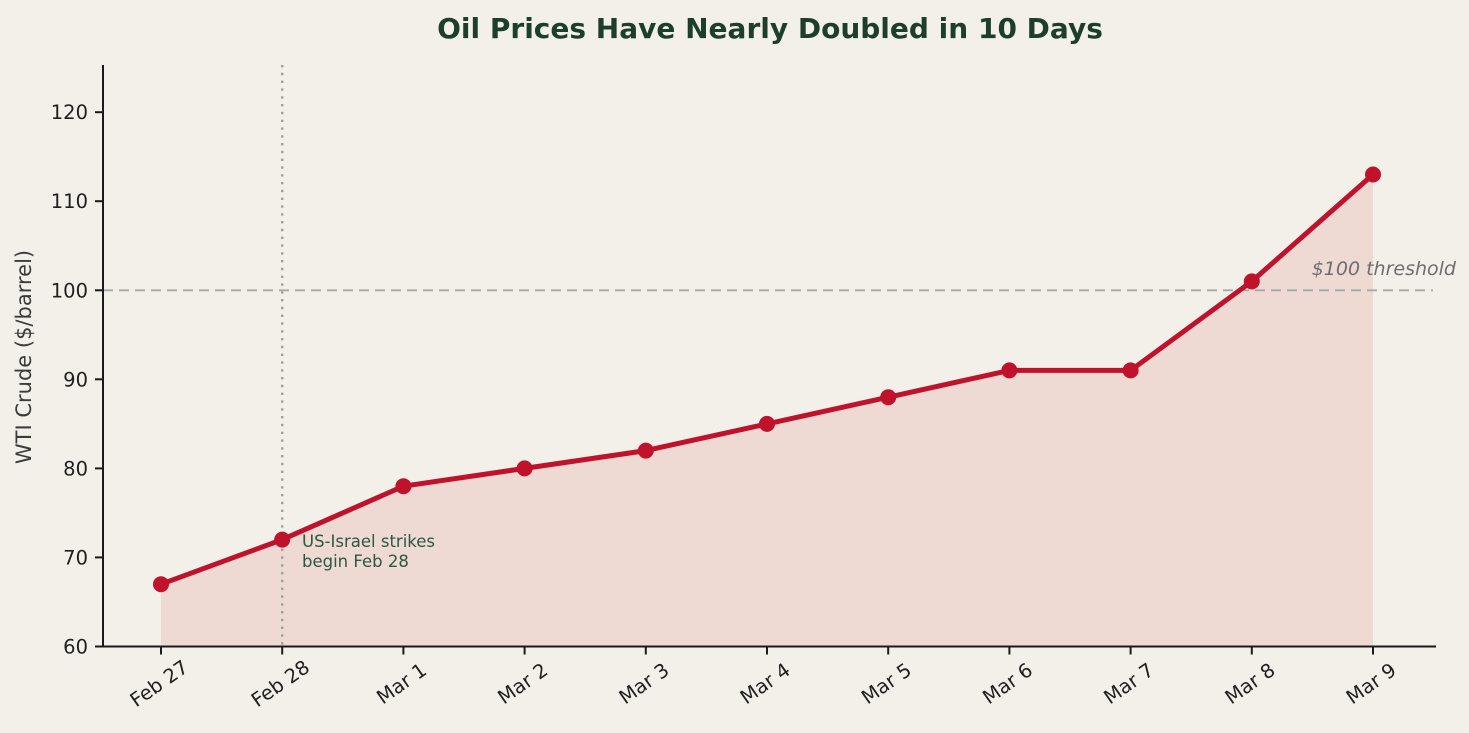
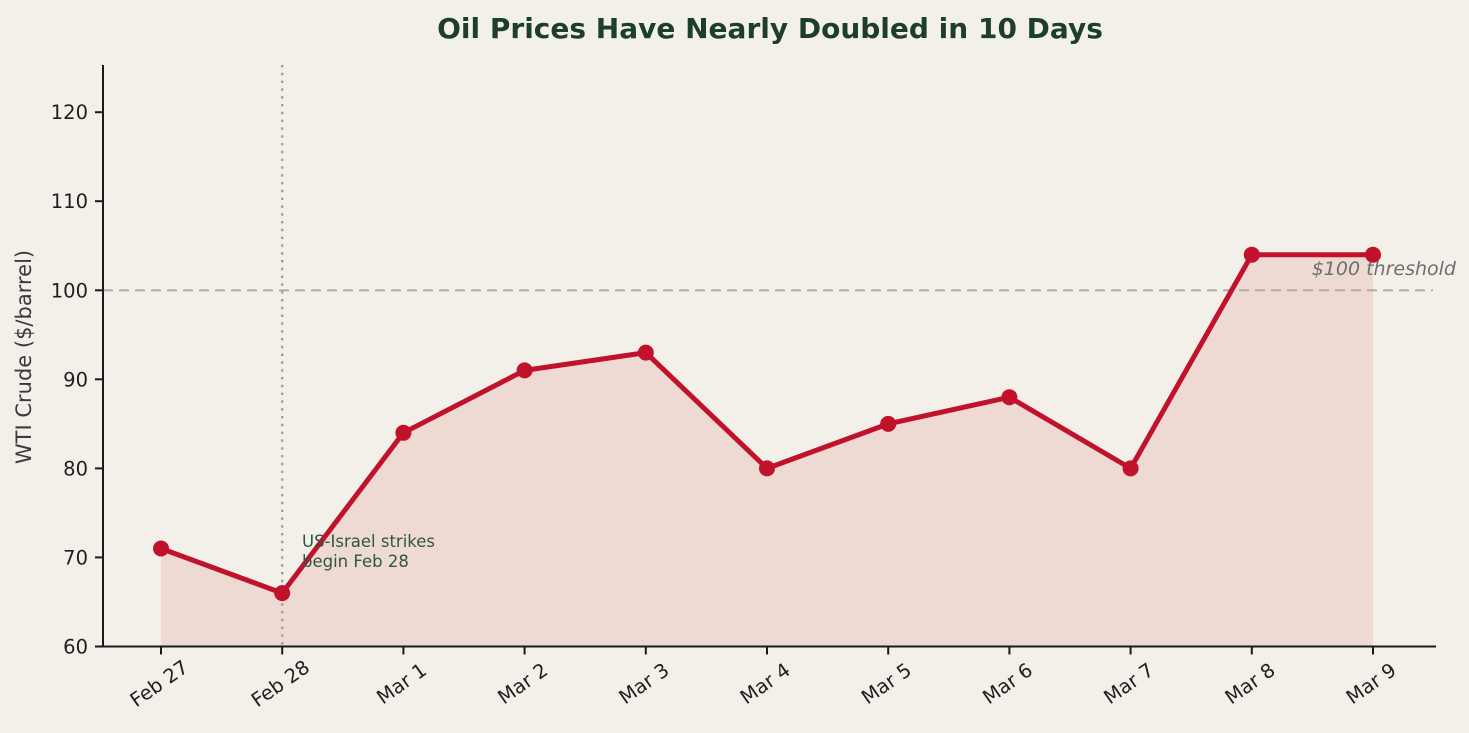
Feb 27: 67 -> 71
Feb 28: 72 -> 66
Mar 1: 78 -> 84
Mar 2: 80 -> 91
Mar 3: 82 -> 93
Mar 4: 85 -> 80
Mar 5: 88 -> 85
Mar 6: 91 -> 88
Mar 7: 91 -> 80
Mar 8: 101 -> 104
Mar 9: 113 -> 104
